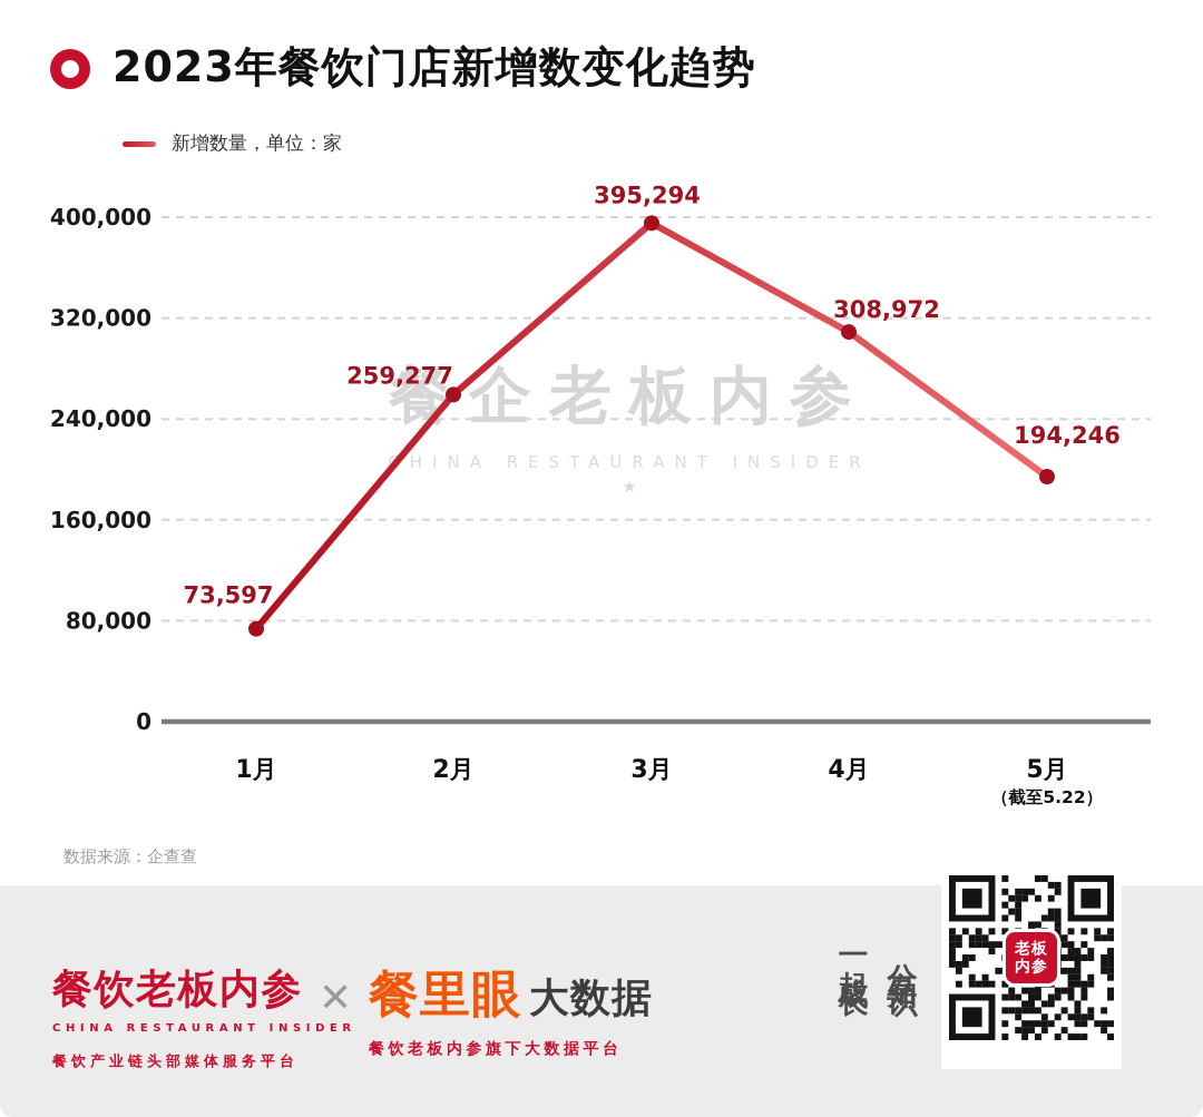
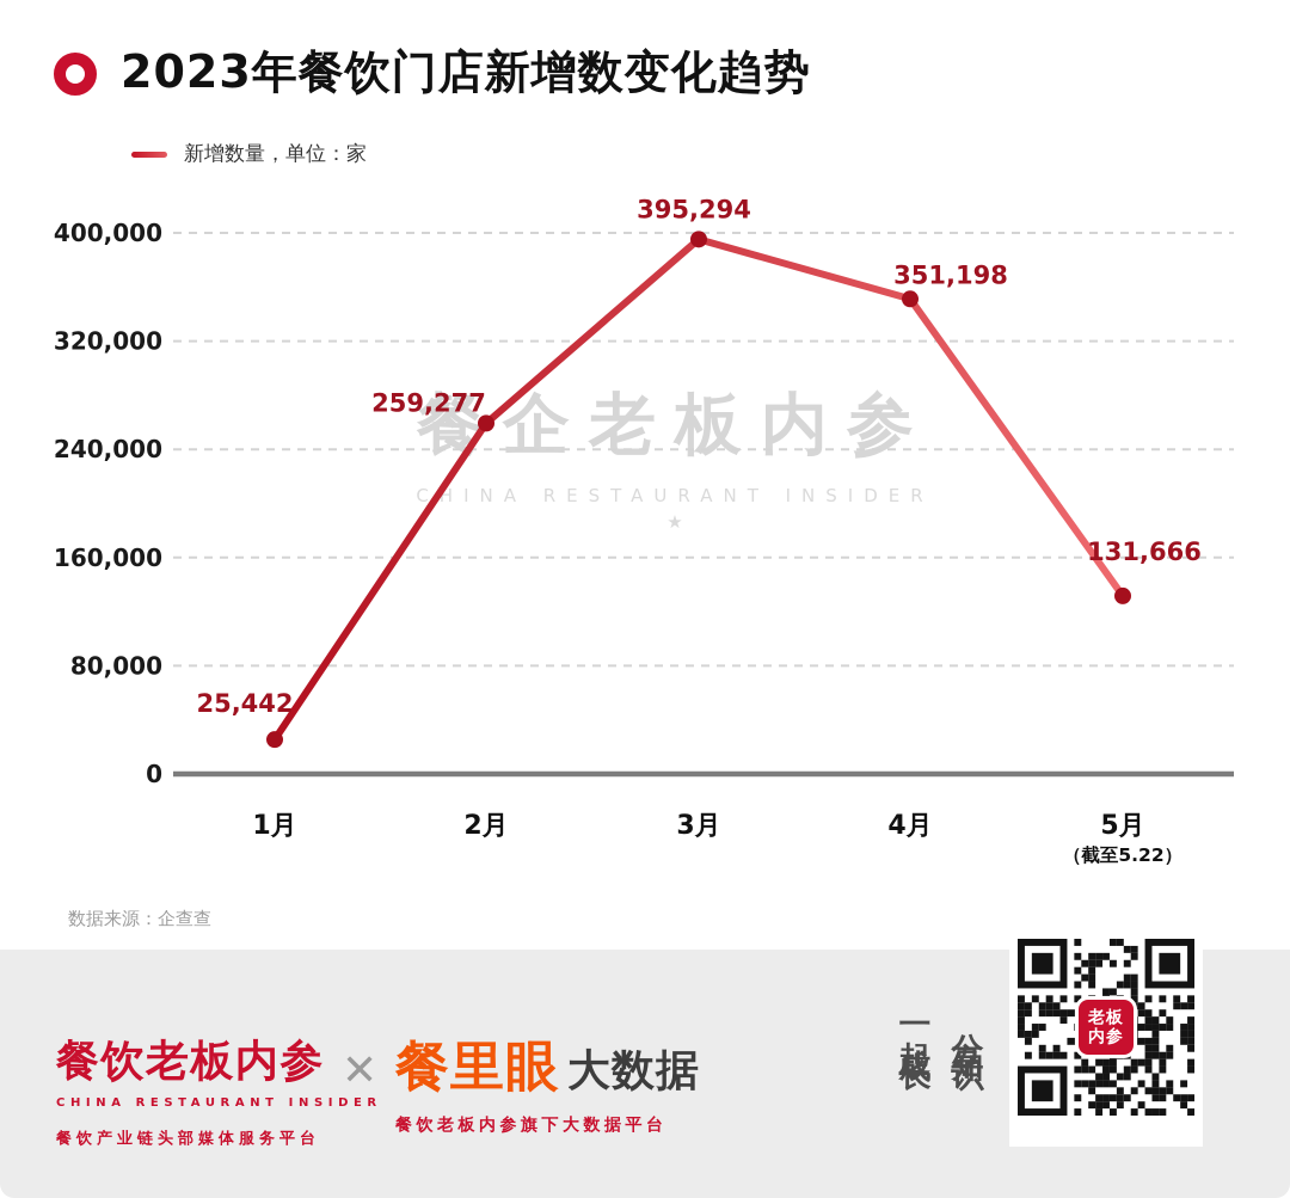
1月: 73,597 -> 25,442
4月: 308,972 -> 351,198
5月: 194,246 -> 131,666
